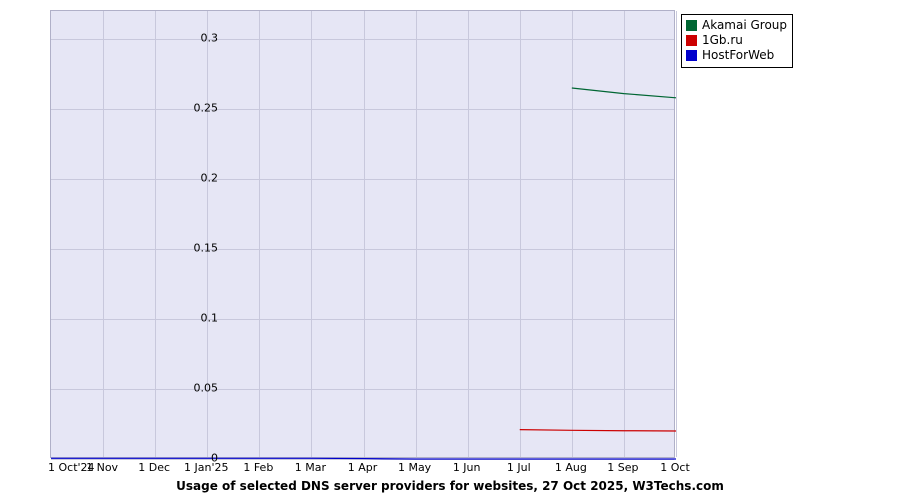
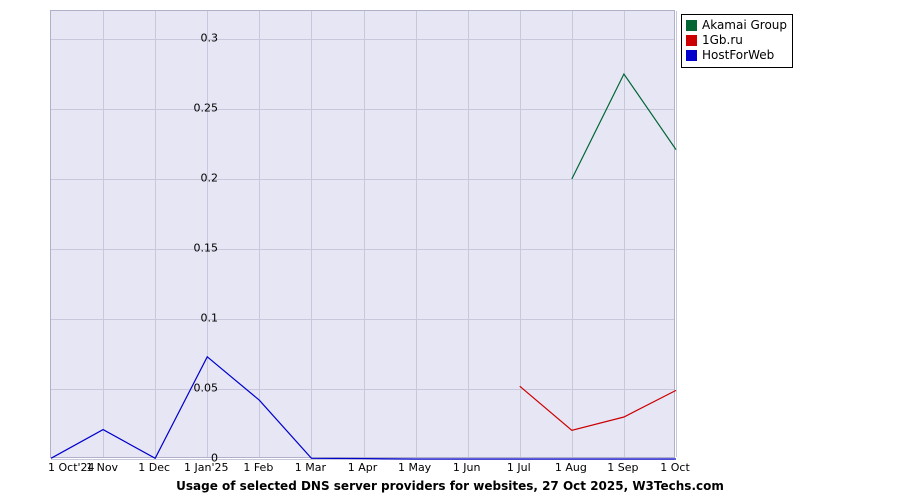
HostForWeb/1 Nov: 0.001 -> 0.021
HostForWeb/1 Jan'25: 0.001 -> 0.073
HostForWeb/1 Feb: 0.001 -> 0.042
1Gb.ru/1 Jul: 0.021 -> 0.052
Akamai Group/1 Aug: 0.265 -> 0.200
Akamai Group/1 Sep: 0.261 -> 0.275
1Gb.ru/1 Sep: 0.020 -> 0.030
Akamai Group/1 Oct: 0.258 -> 0.221
1Gb.ru/1 Oct: 0.020 -> 0.049
